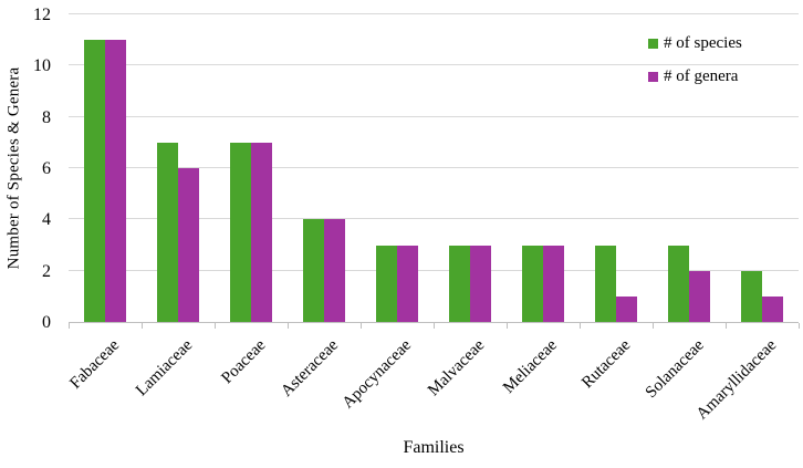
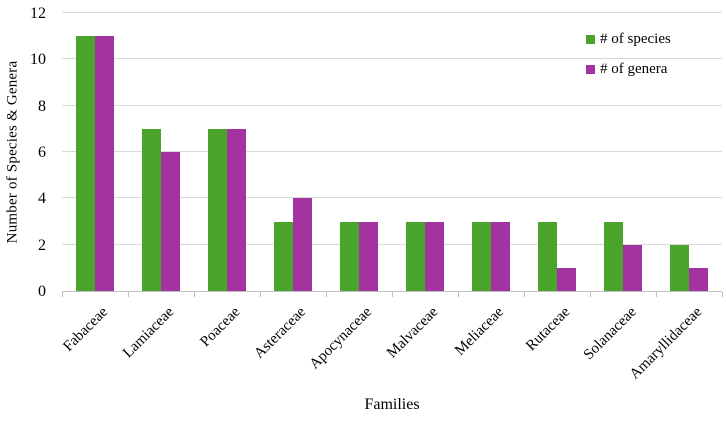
# of species/Asteraceae: 4 -> 3
